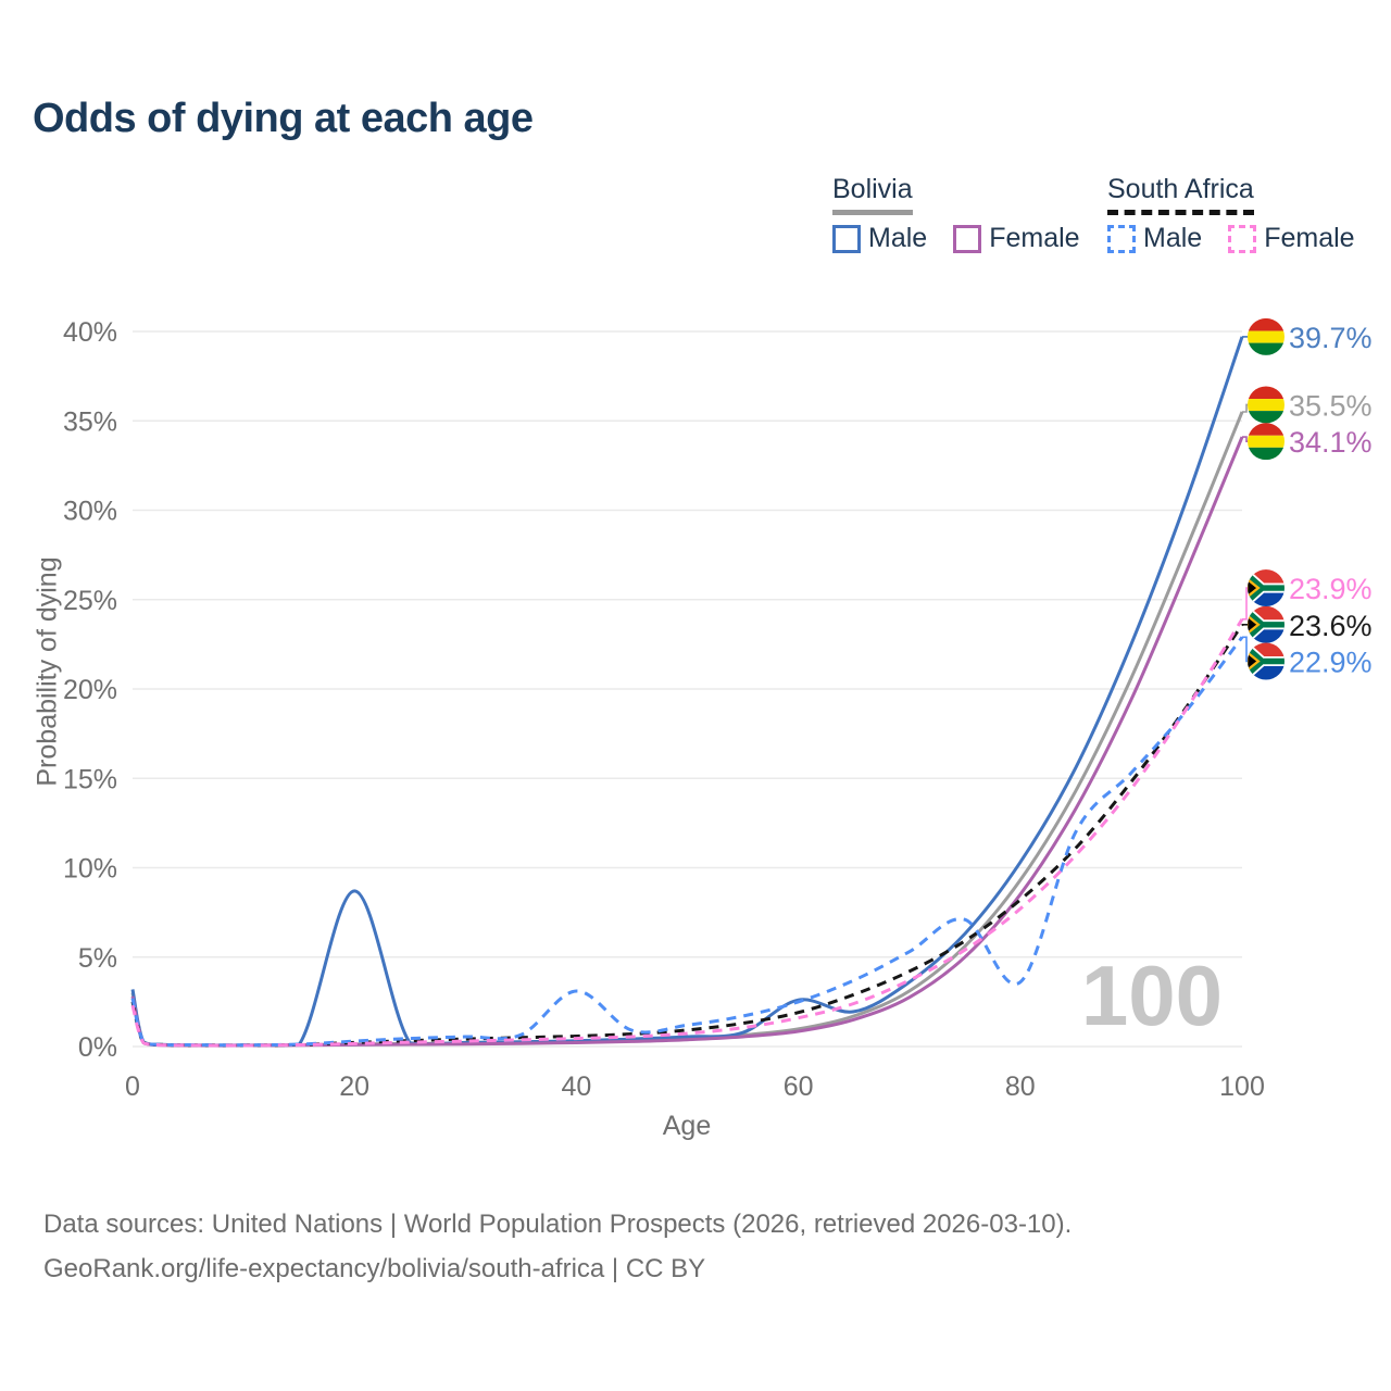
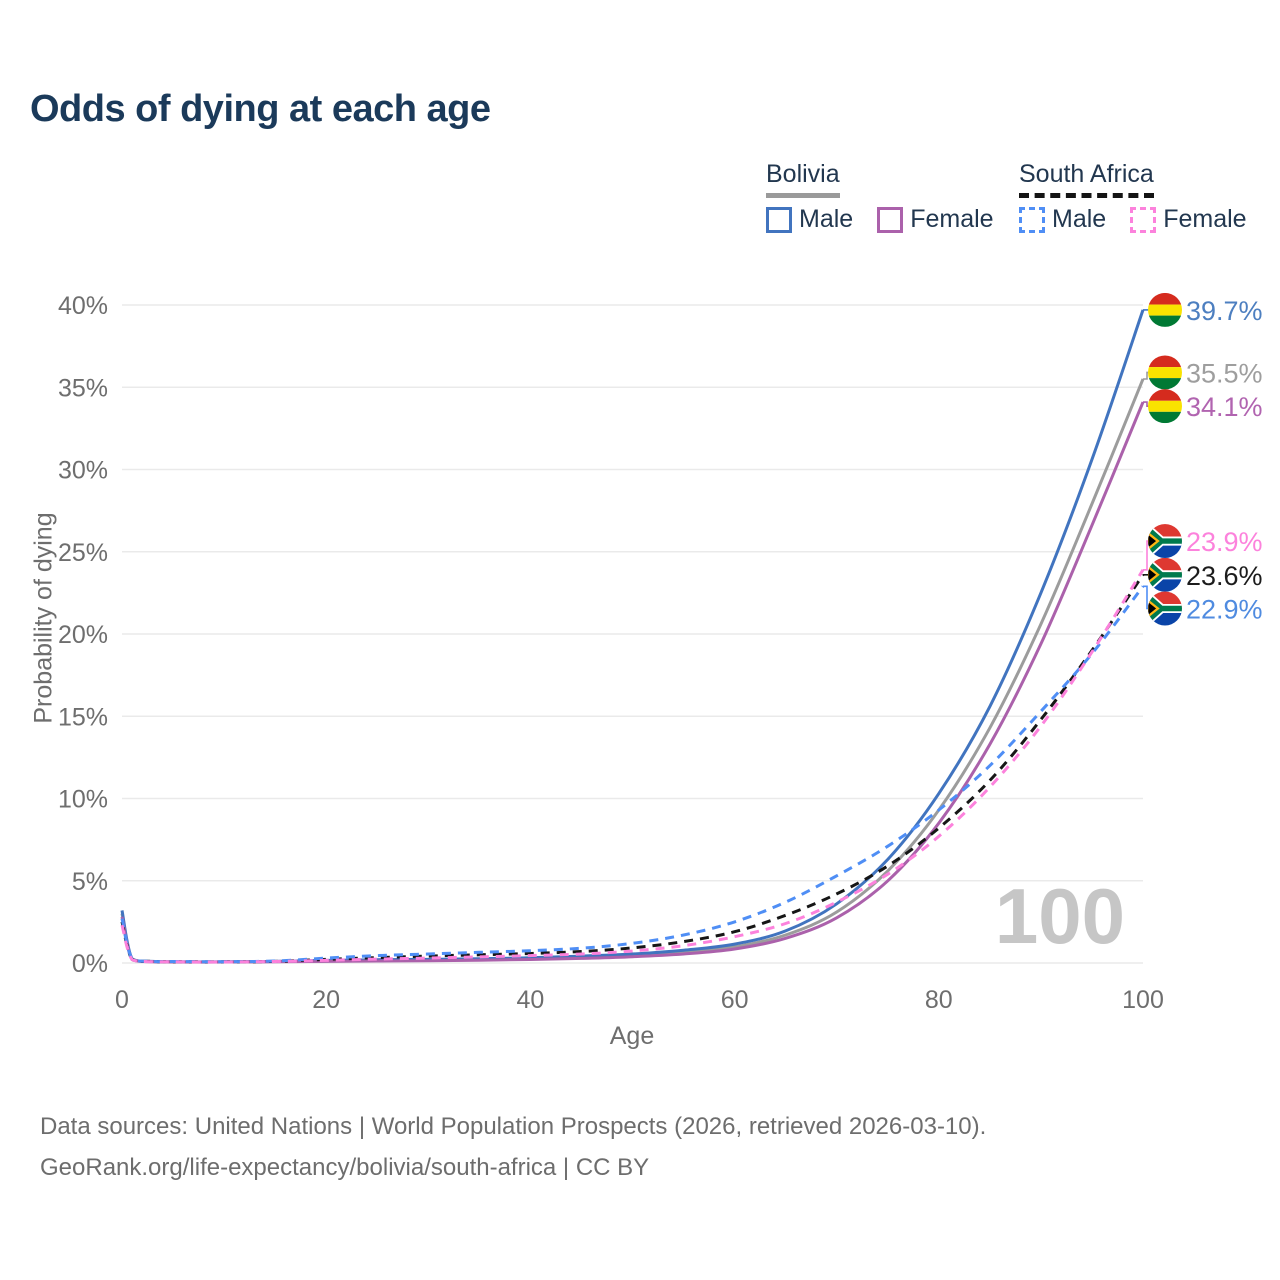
Bolivia Male/20: 8.7% -> 0.2%
South Africa Male/40: 3.1% -> 0.8%
Bolivia Male/60: 2.6% -> 1.1%
South Africa Male/80: 3.6% -> 9.3%
